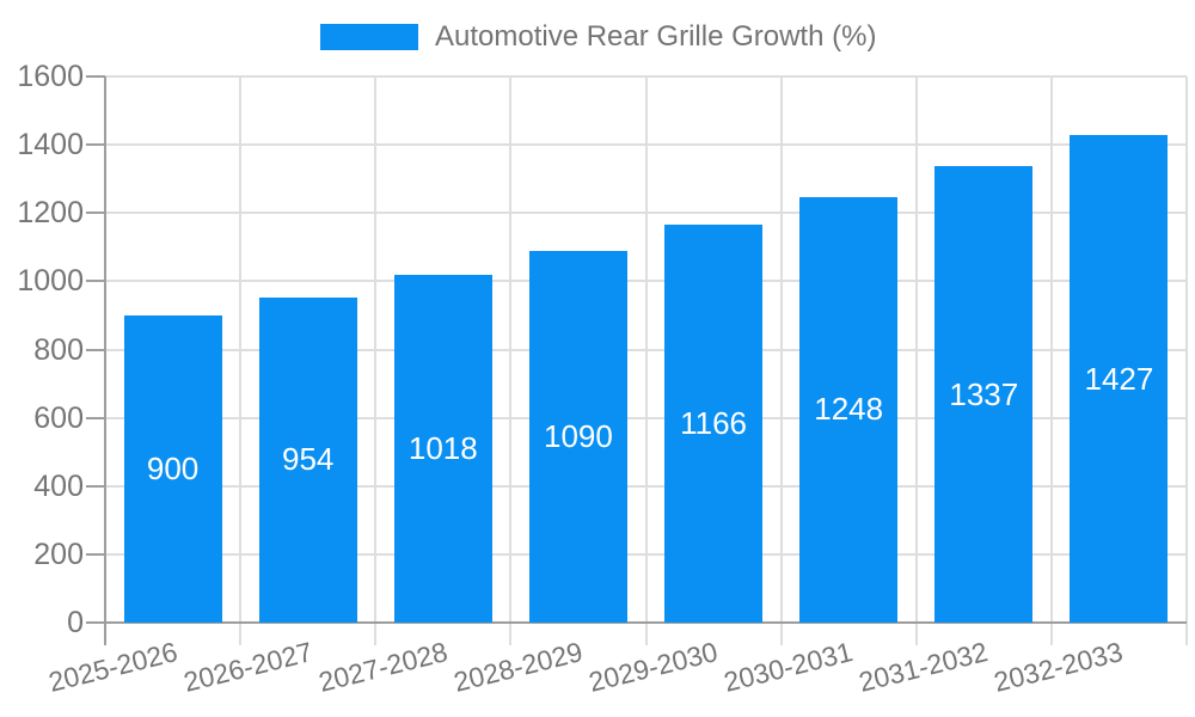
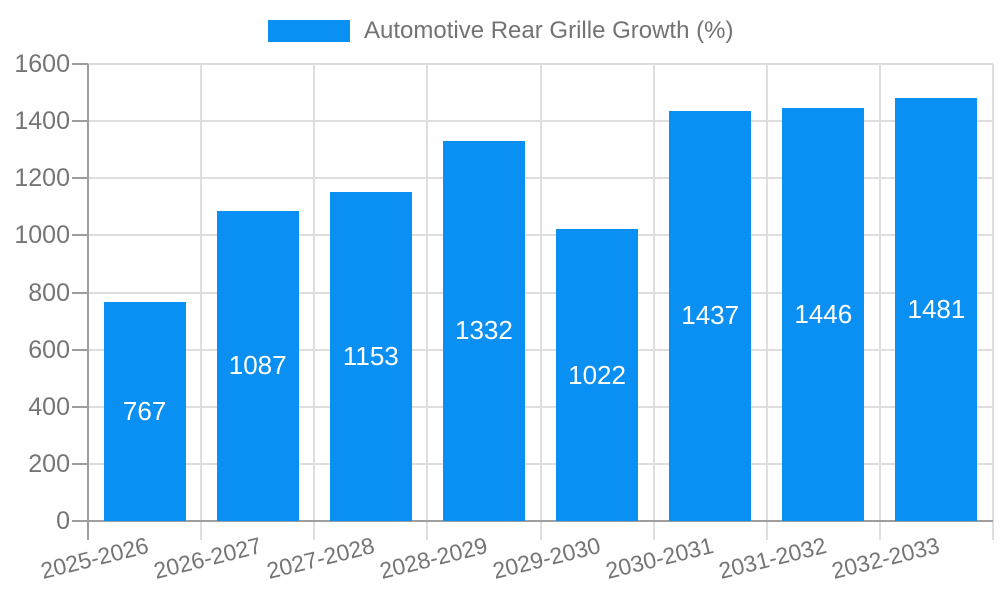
2025-2026: 900 -> 767
2026-2027: 954 -> 1087
2027-2028: 1018 -> 1153
2028-2029: 1090 -> 1332
2029-2030: 1166 -> 1022
2030-2031: 1248 -> 1437
2031-2032: 1337 -> 1446
2032-2033: 1427 -> 1481
